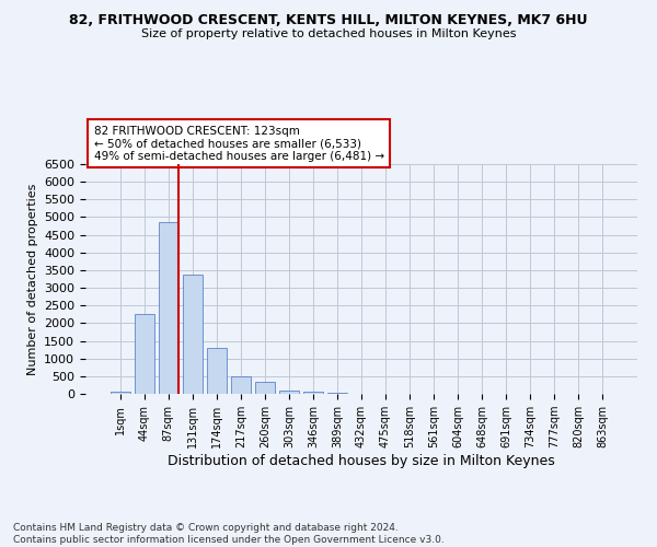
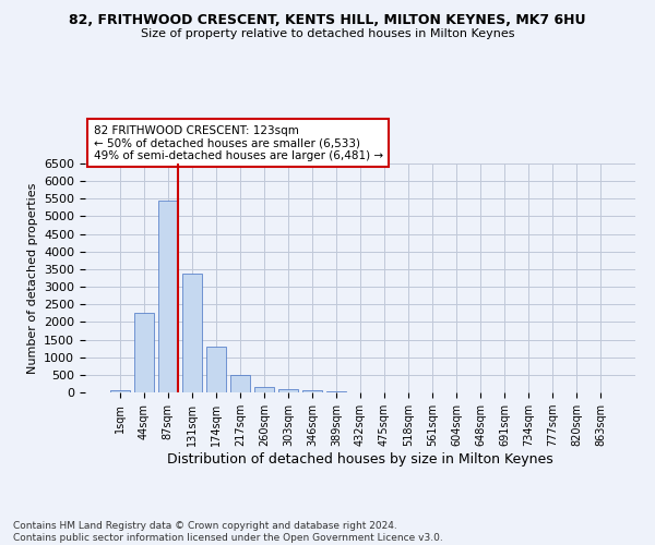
87sqm: 4850 -> 5450
260sqm: 350 -> 160
